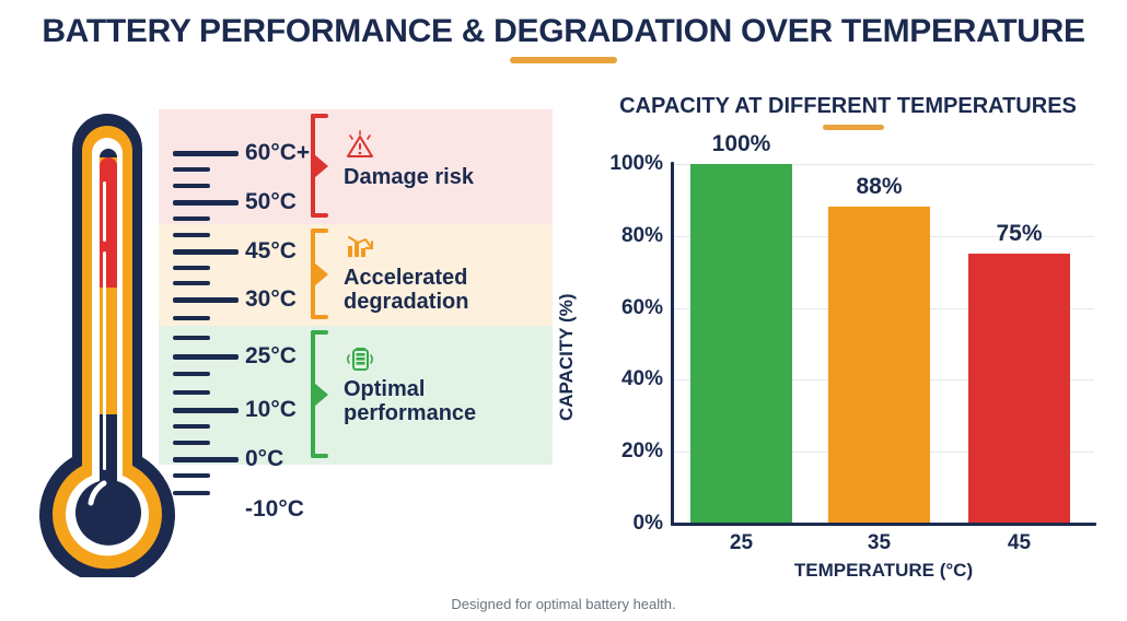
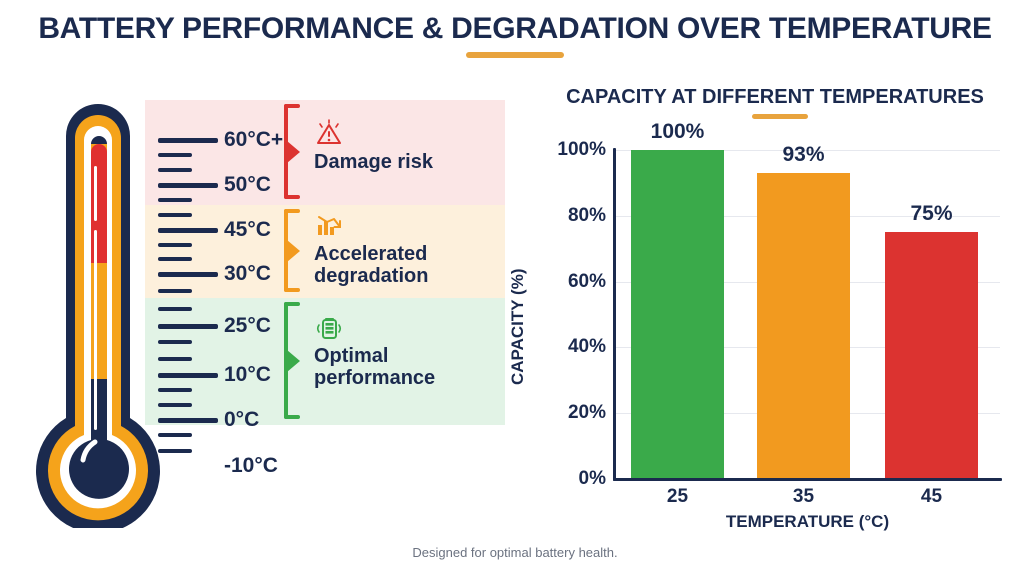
35: 88% -> 93%
